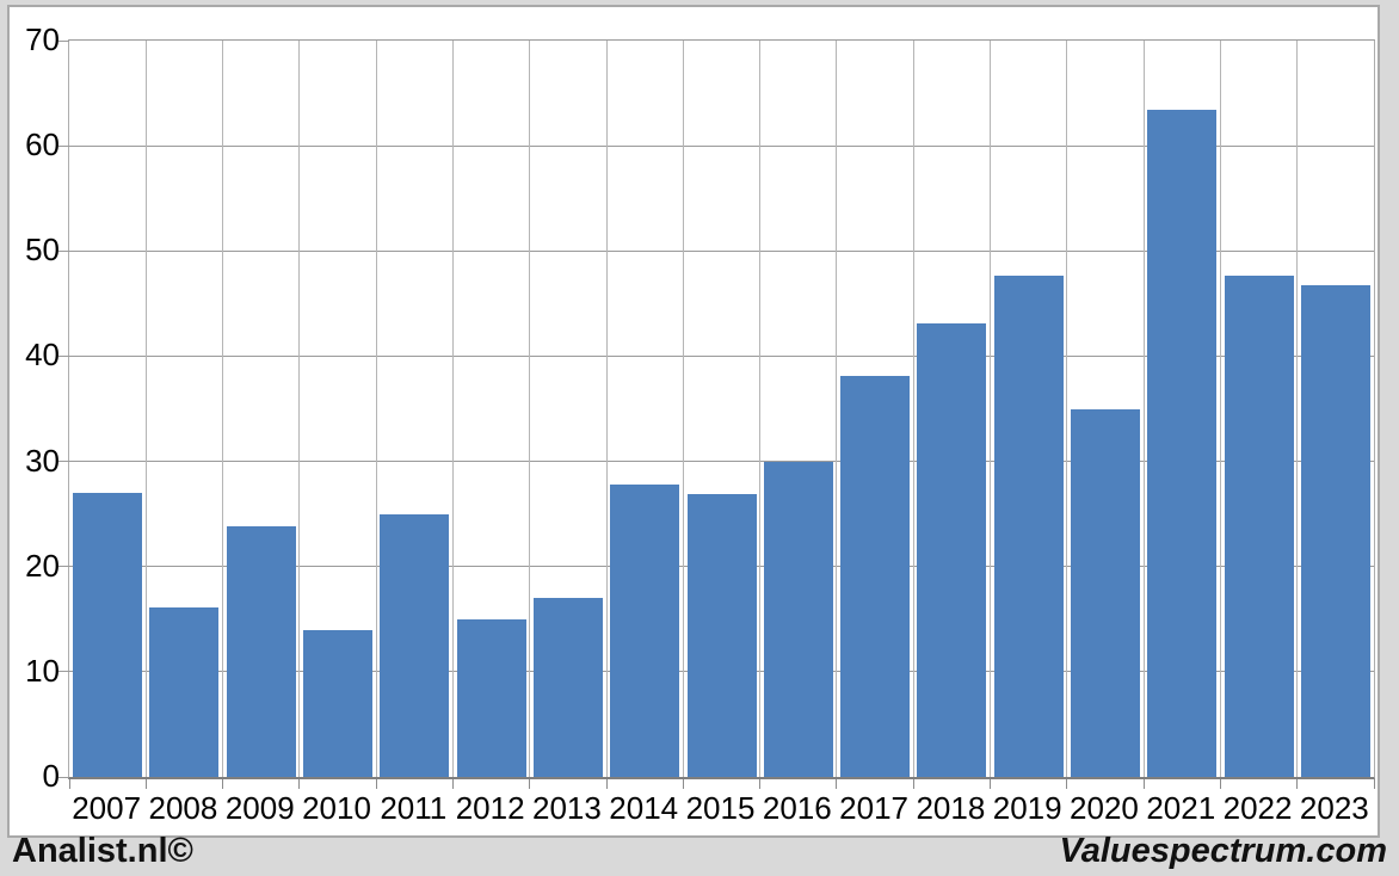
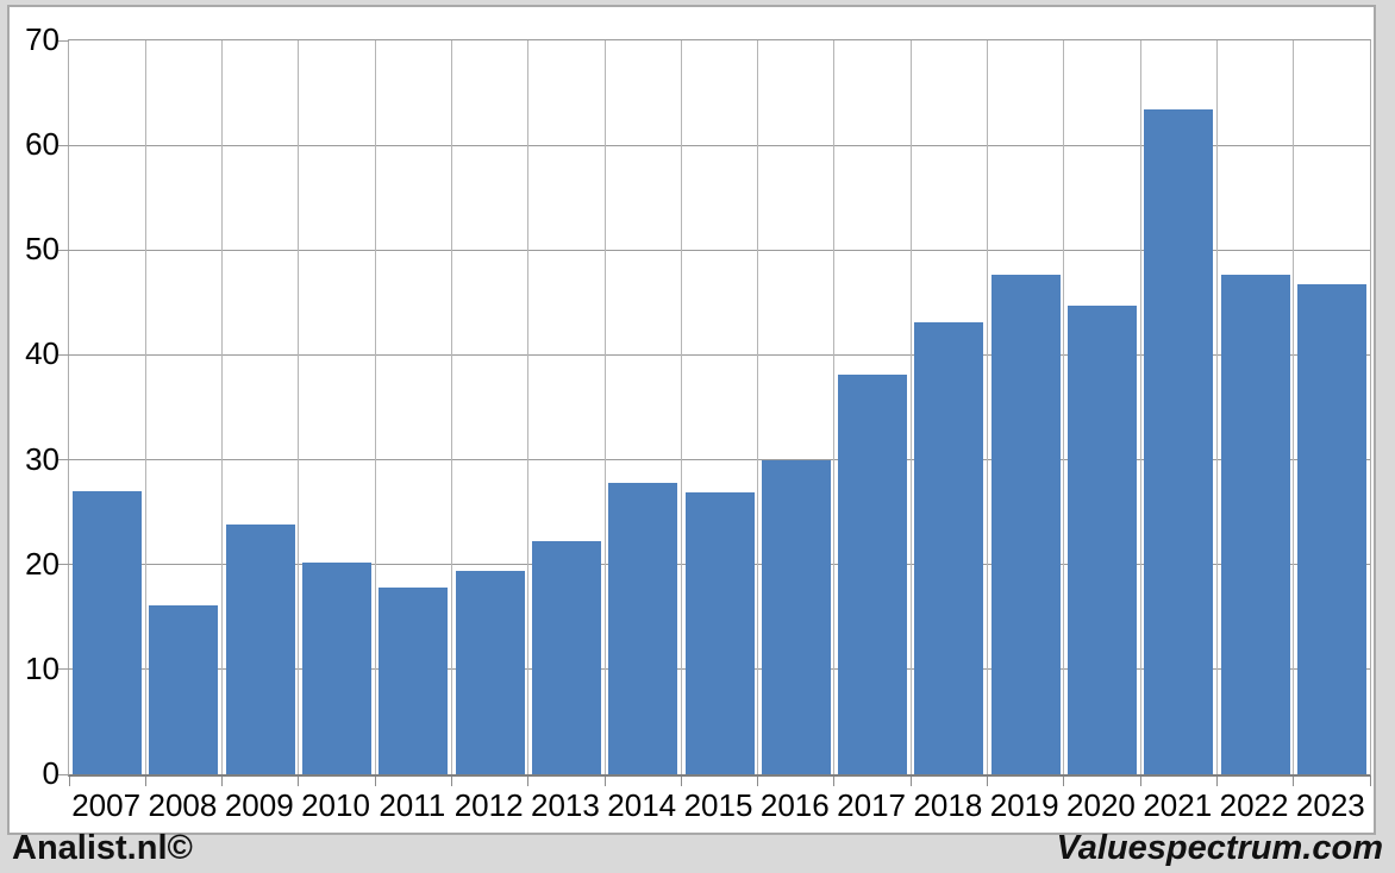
2010: 14 -> 20
2011: 25 -> 18
2012: 15 -> 19
2013: 17 -> 22
2020: 35 -> 45
